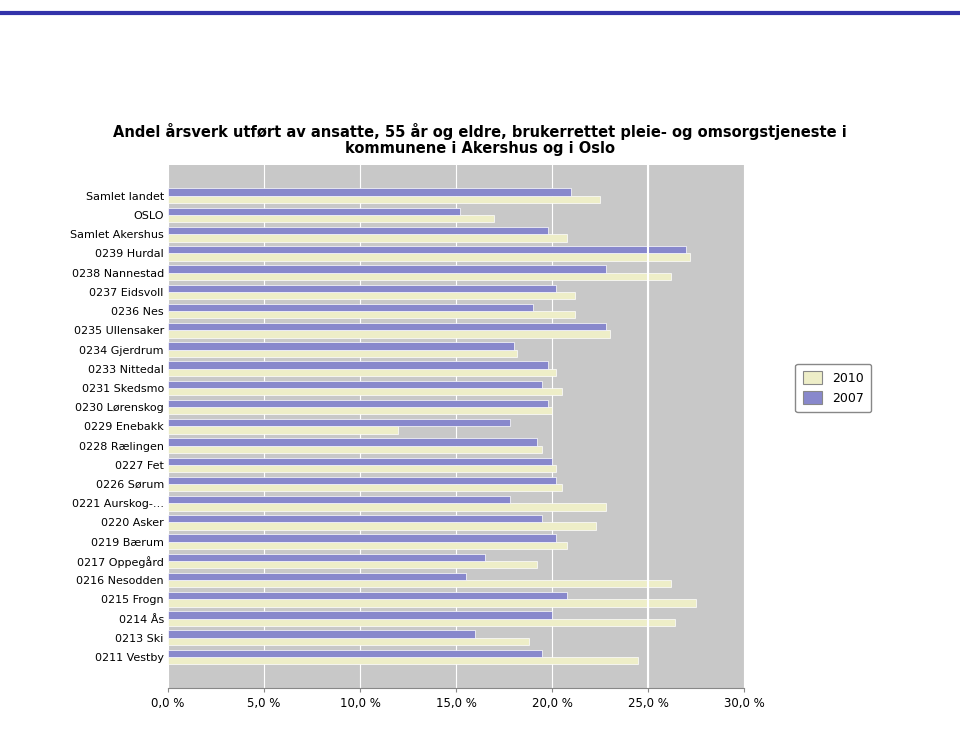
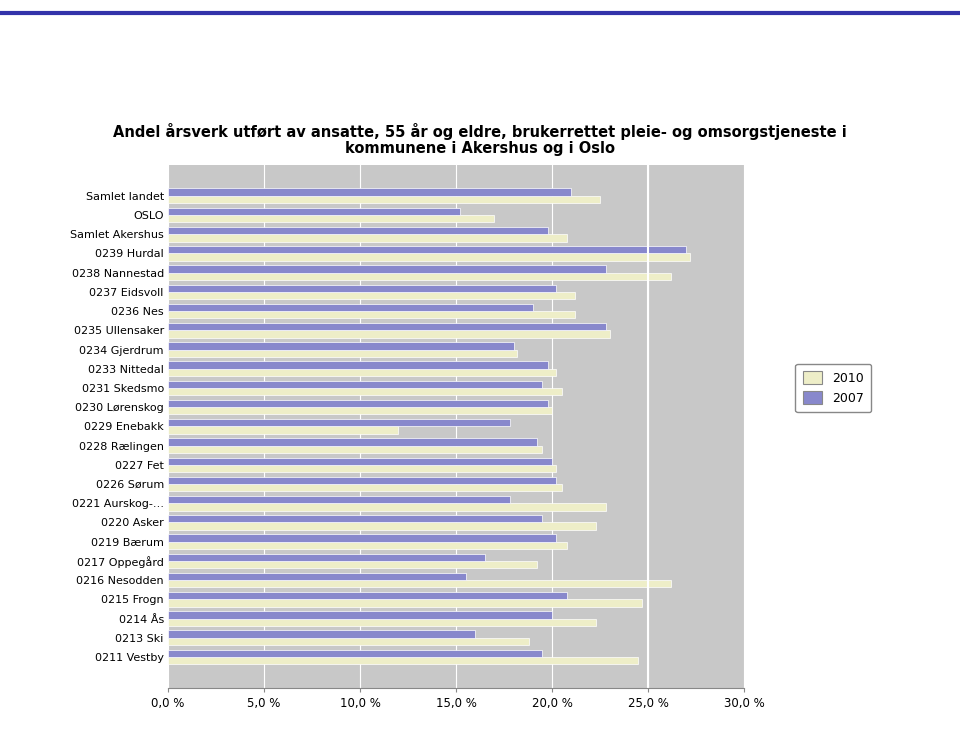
2010/0215 Frogn: 27,5 % -> 24,7 %
2010/0214 Ås: 26,4 % -> 22,3 %
